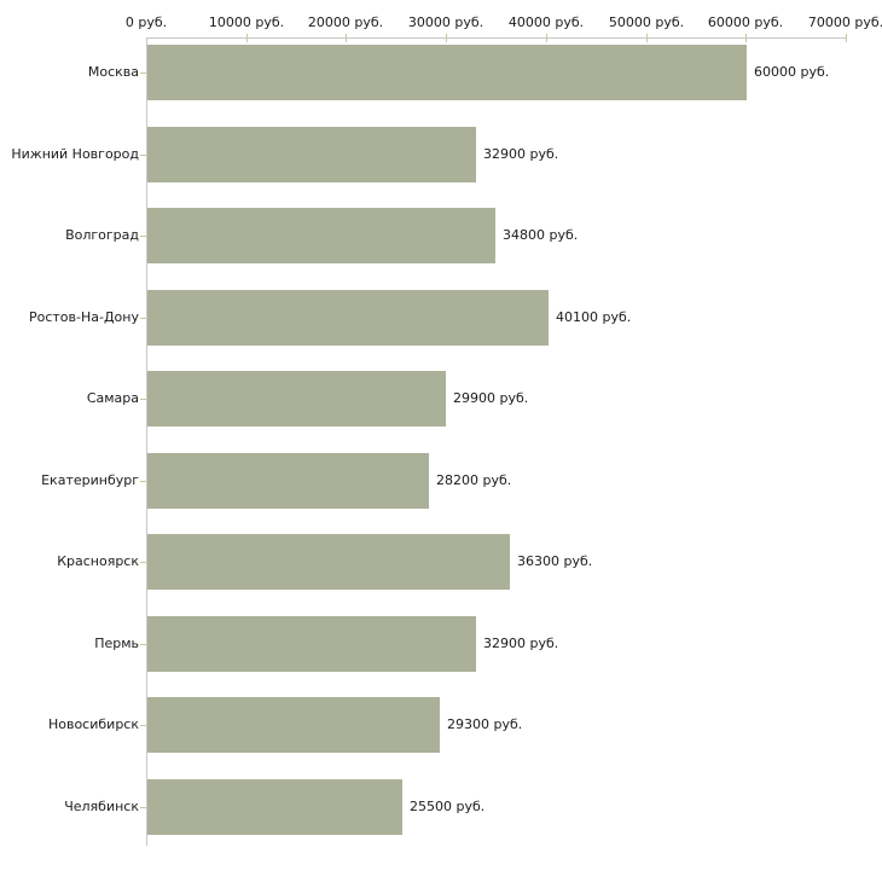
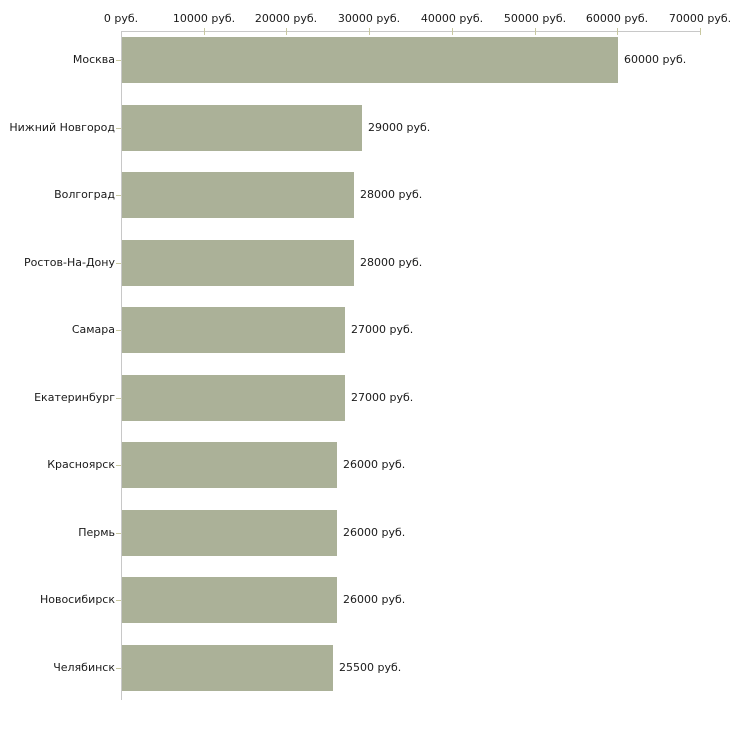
Нижний Новгород: 32900 -> 29000
Волгоград: 34800 -> 28000
Ростов-На-Дону: 40100 -> 28000
Самара: 29900 -> 27000
Екатеринбург: 28200 -> 27000
Красноярск: 36300 -> 26000
Пермь: 32900 -> 26000
Новосибирск: 29300 -> 26000
